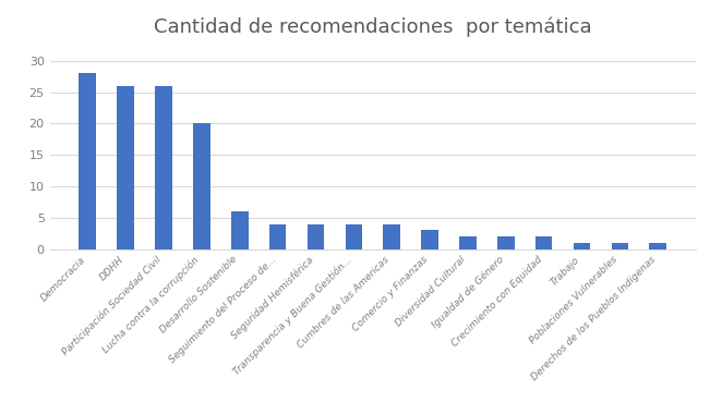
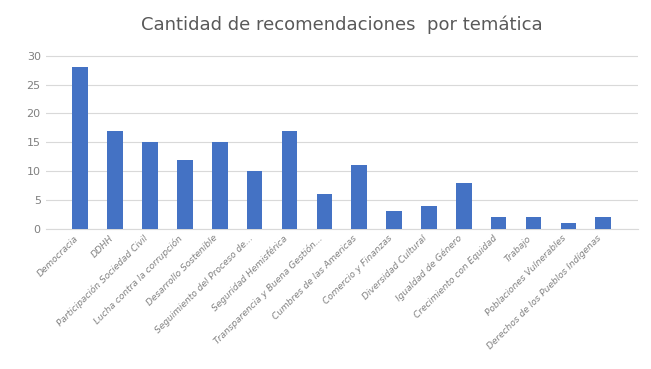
DDHH: 26 -> 17
Participación Sociedad Civil: 26 -> 15
Lucha contra la corrupción: 20 -> 12
Desarrollo Sostenible: 6 -> 15
Seguimiento del Proceso de...: 4 -> 10
Seguridad Hemisférica: 4 -> 17
Transparencia y Buena Gestión...: 4 -> 6
Cumbres de las Americas: 4 -> 11
Diversidad Cultural: 2 -> 4
Igualdad de Género: 2 -> 8
Trabajo: 1 -> 2
Derechos de los Pueblos Indígenas: 1 -> 2
